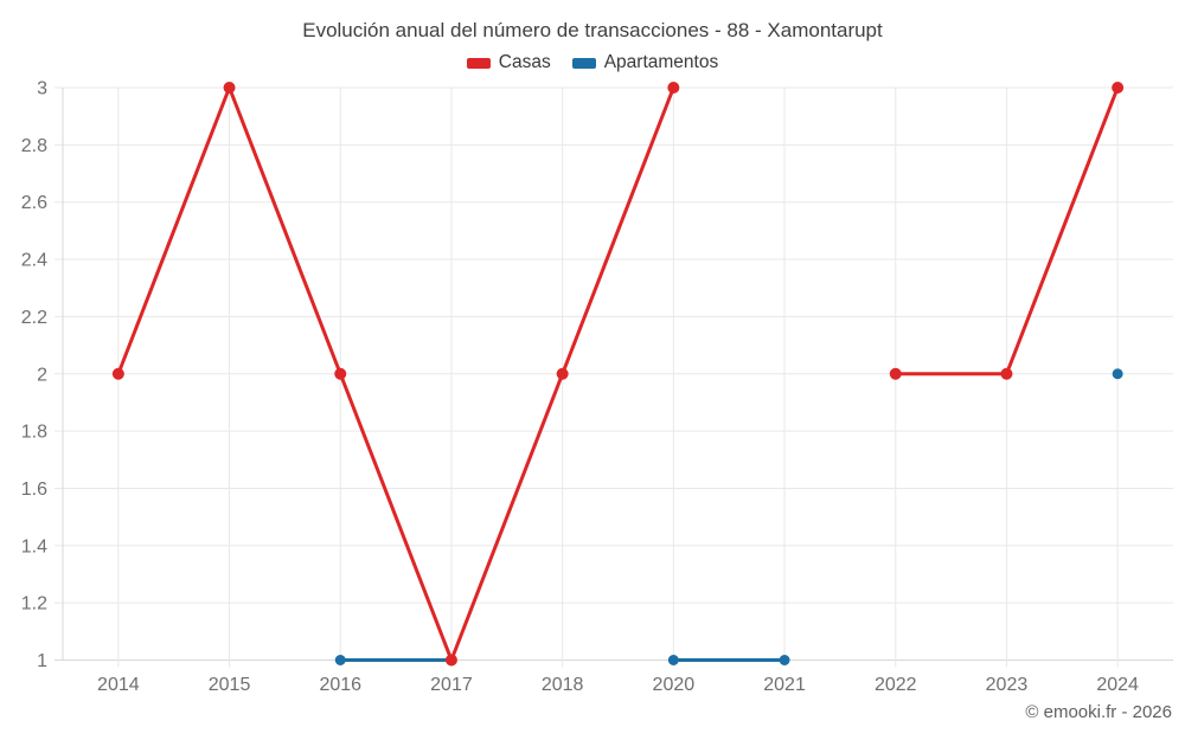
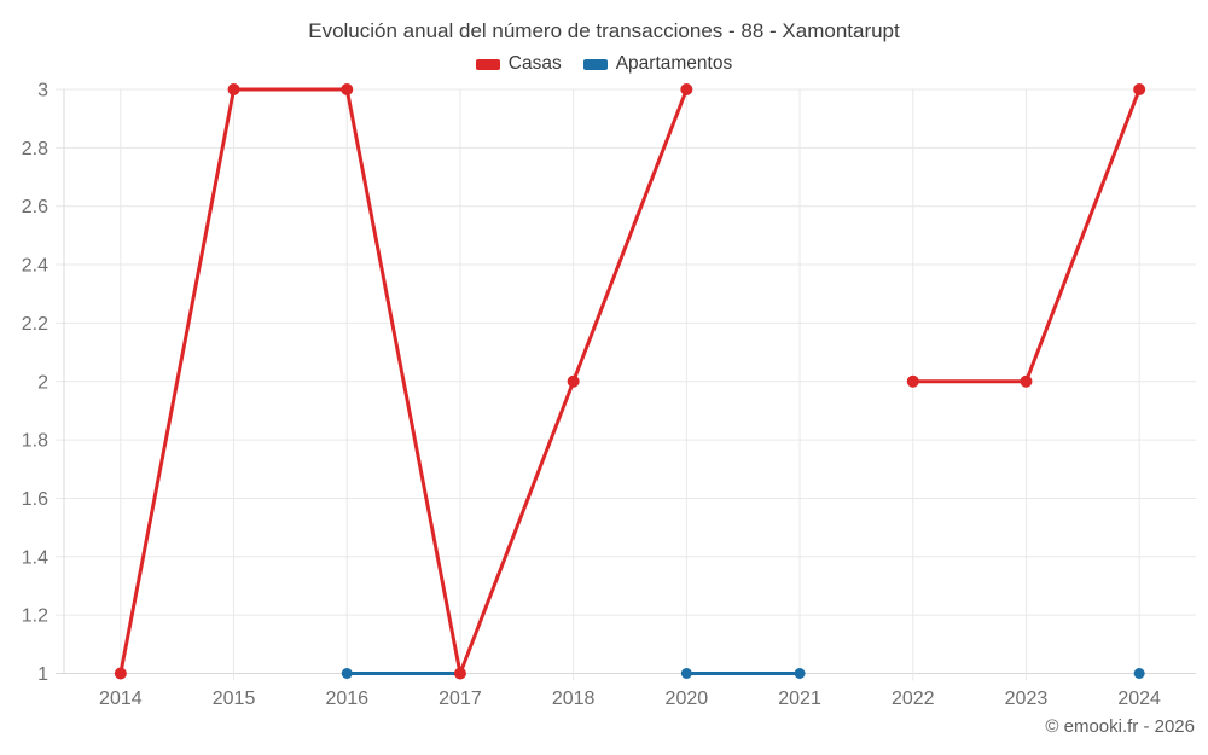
Casas/2014: 2 -> 1
Casas/2016: 2 -> 3
Apartamentos/2024: 2 -> 1
